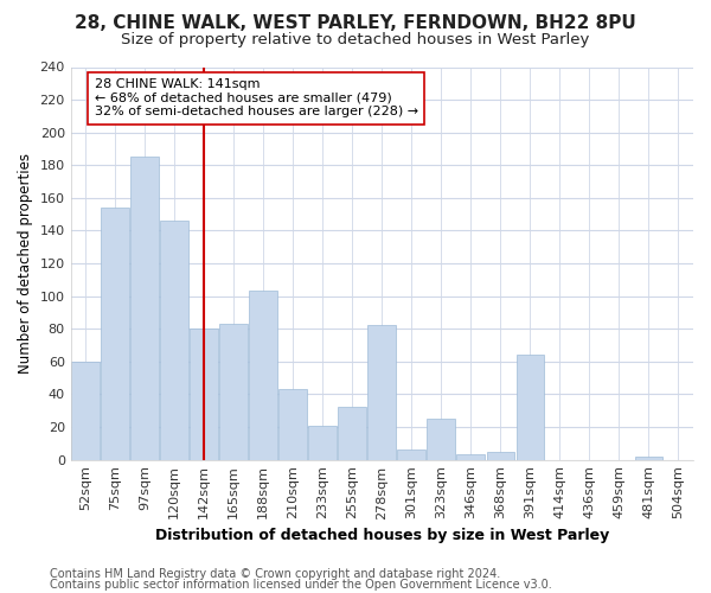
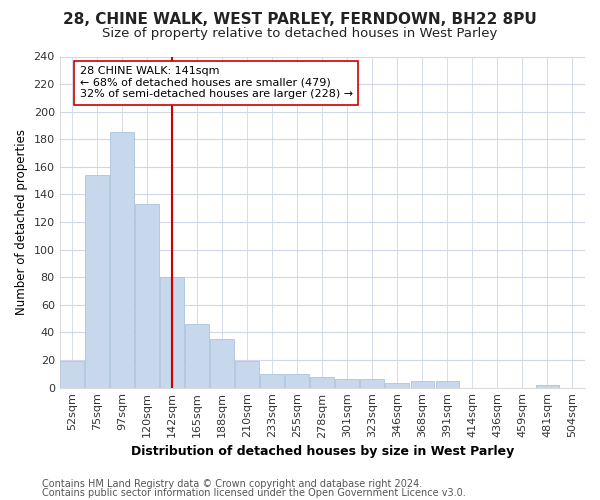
52sqm: 60 -> 19
120sqm: 146 -> 133
165sqm: 83 -> 46
188sqm: 103 -> 35
210sqm: 43 -> 19
233sqm: 21 -> 10
255sqm: 32 -> 10
278sqm: 82 -> 8
323sqm: 25 -> 6
391sqm: 64 -> 5
